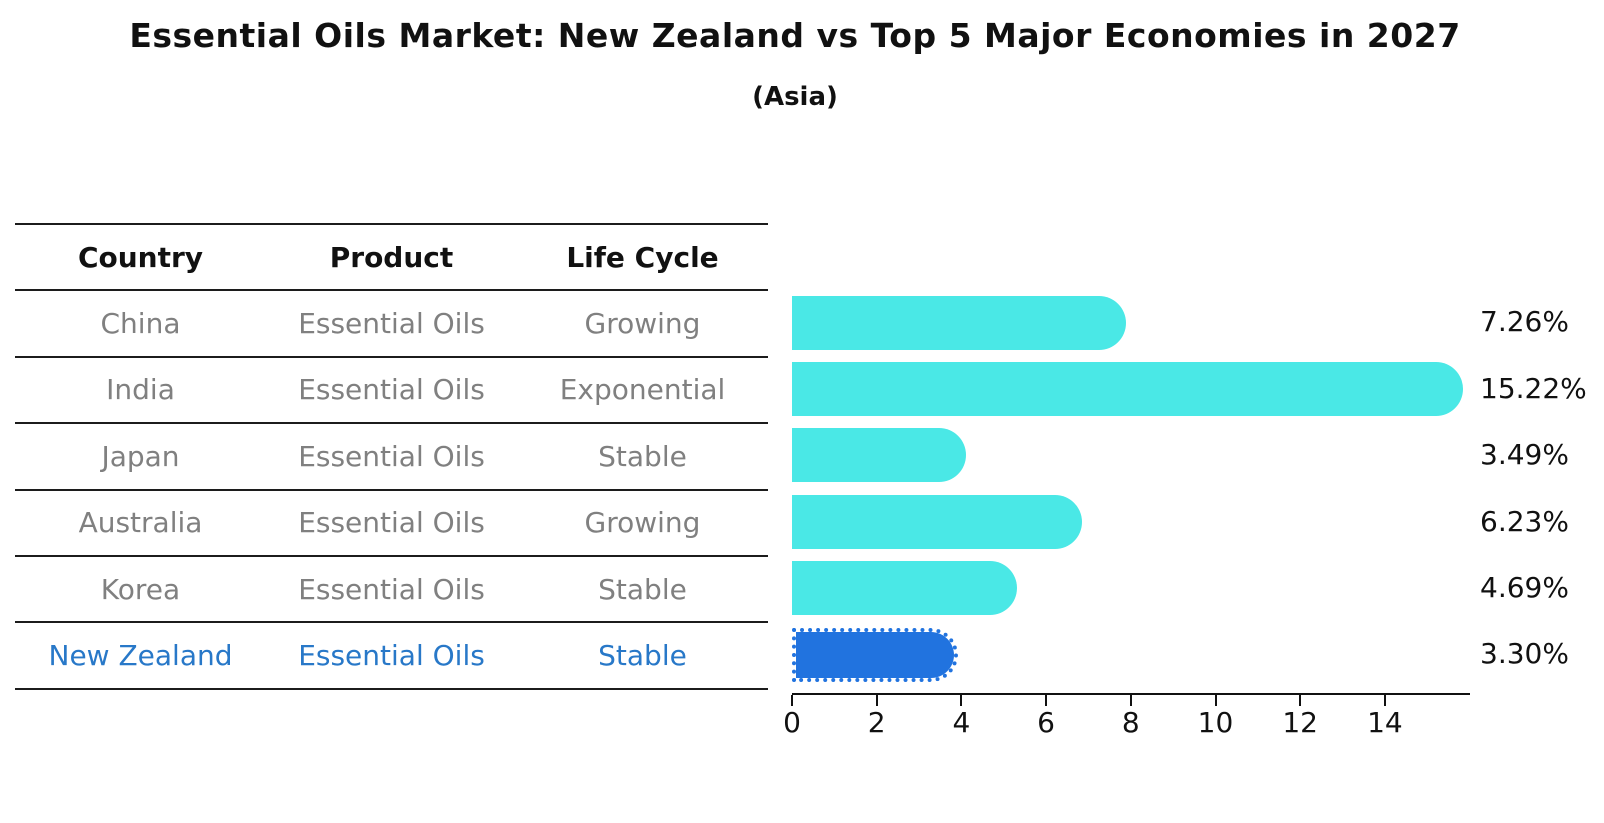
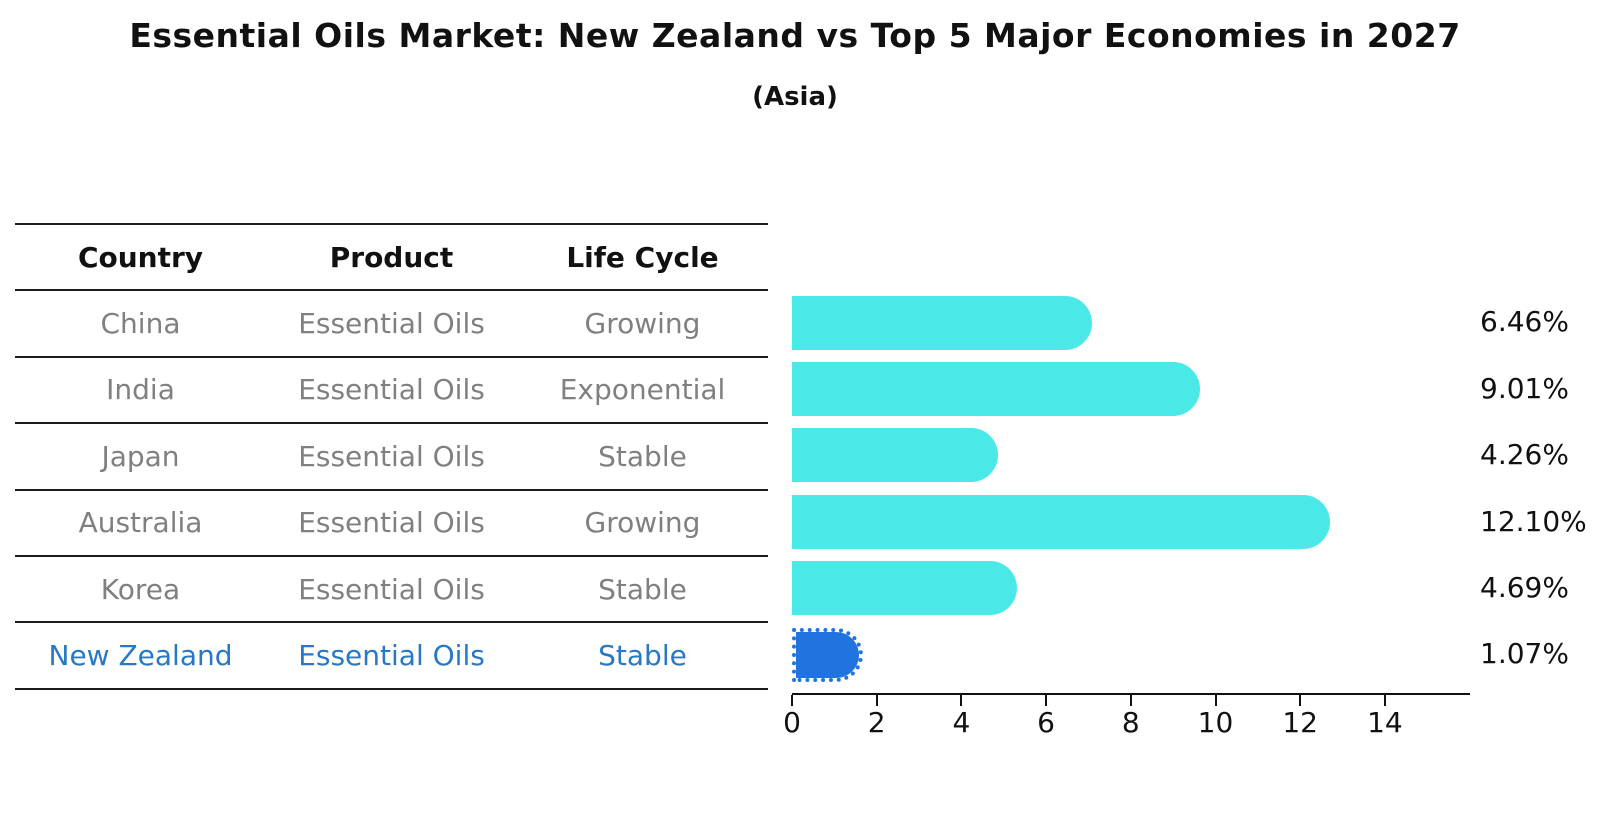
China: 7.26% -> 6.46%
India: 15.22% -> 9.01%
Japan: 3.49% -> 4.26%
Australia: 6.23% -> 12.10%
New Zealand: 3.30% -> 1.07%
